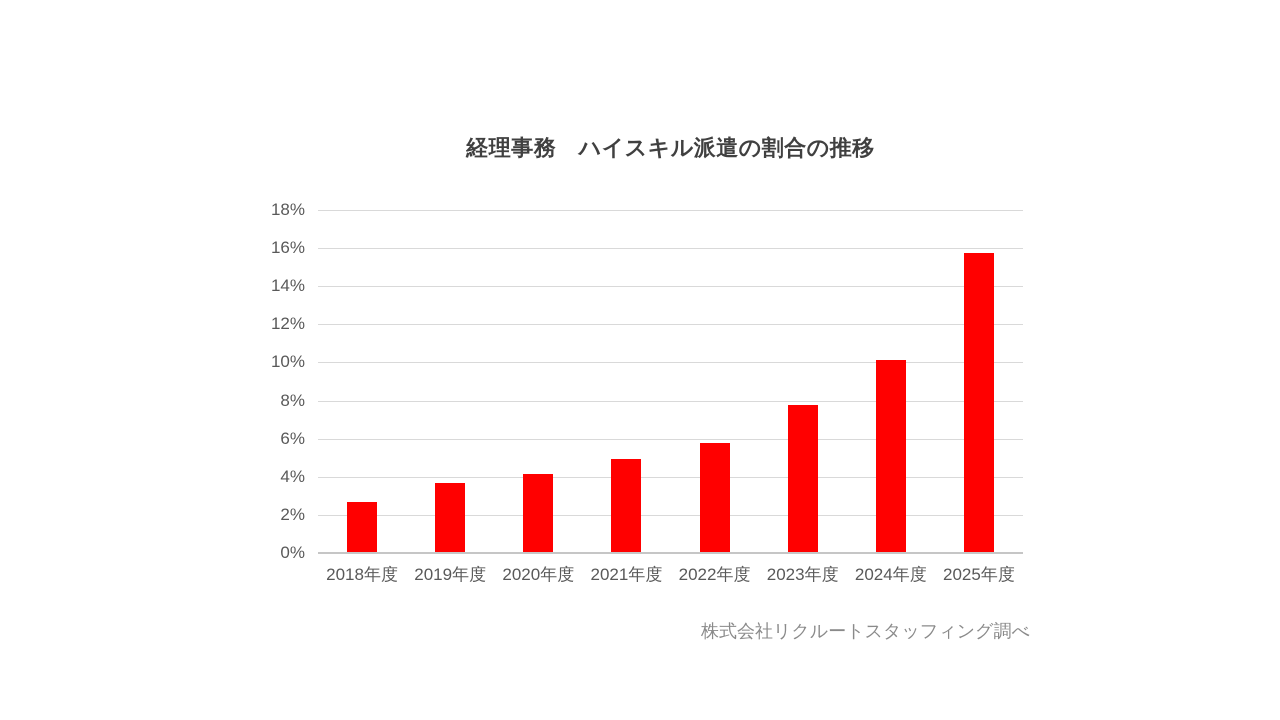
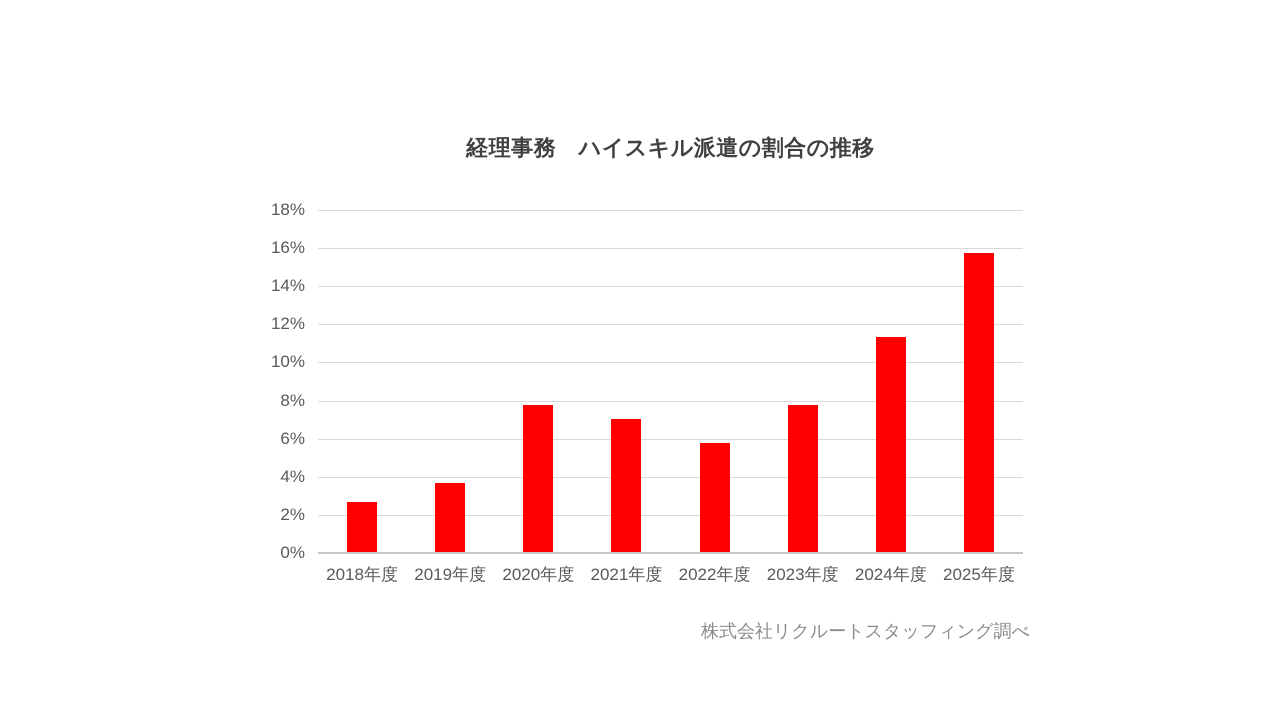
2020年度: 4.1% -> 7.7%
2021年度: 4.9% -> 7.0%
2024年度: 10.1% -> 11.3%
